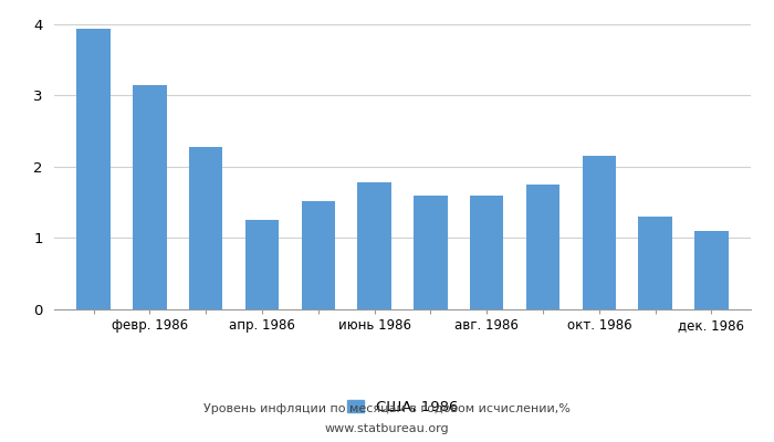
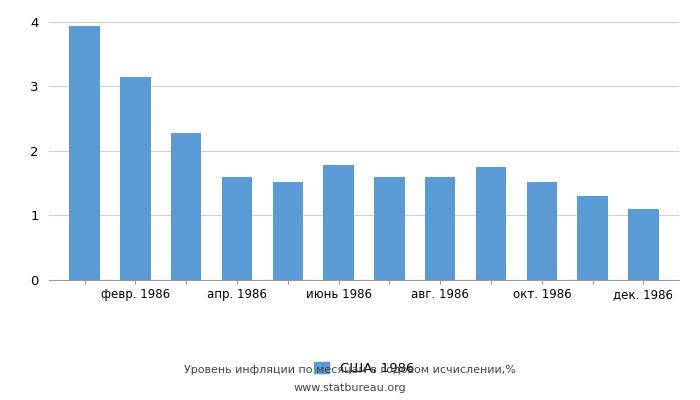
апр. 1986: 1.26 -> 1.60
окт. 1986: 2.16 -> 1.51
